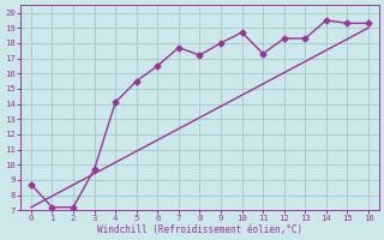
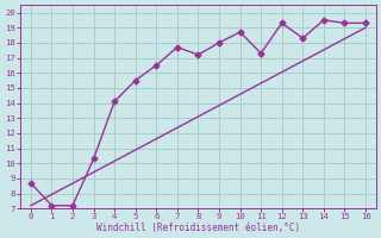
3: 9.7 -> 10.3
12: 18.3 -> 19.3
